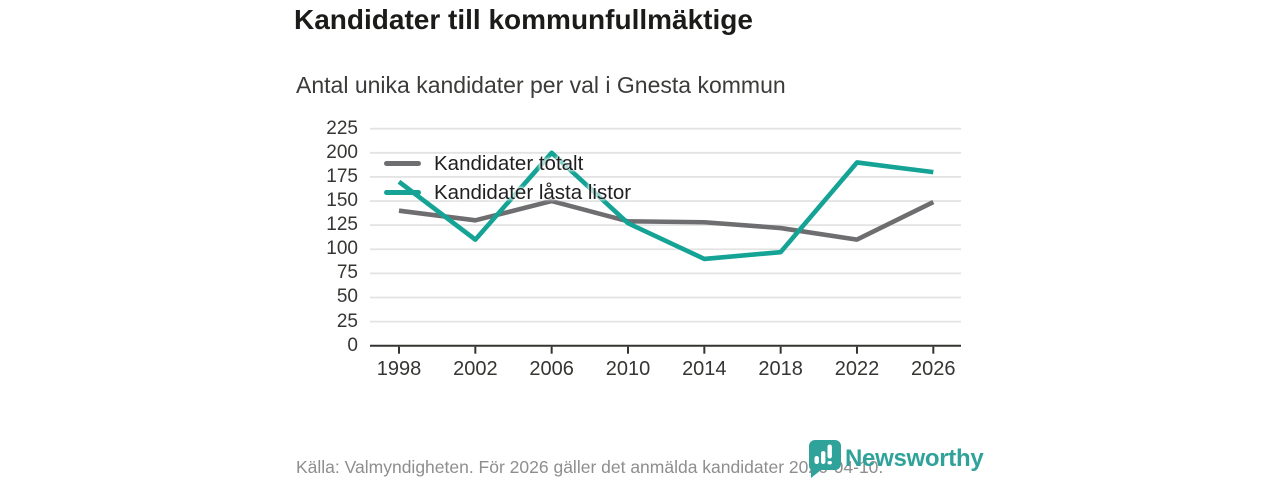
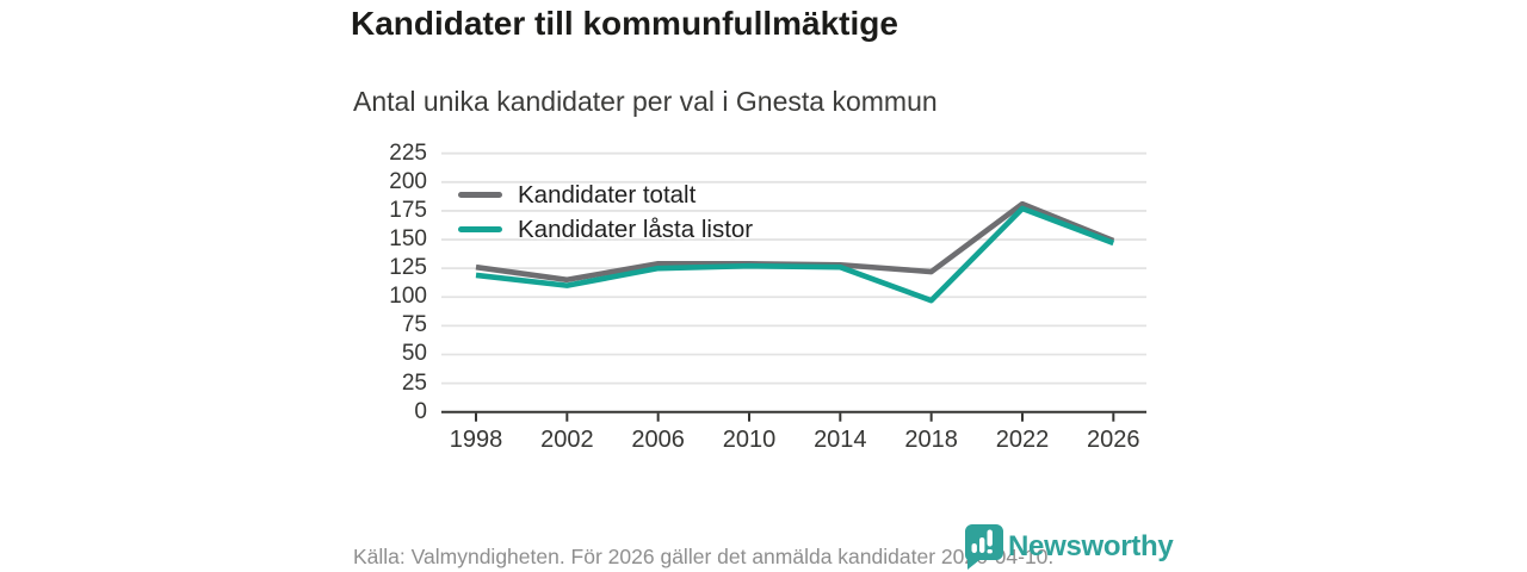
Kandidater totalt/1998: 140 -> 130
Kandidater låsta listor/1998: 170 -> 120
Kandidater totalt/2002: 130 -> 120
Kandidater totalt/2006: 150 -> 130
Kandidater låsta listor/2006: 200 -> 120
Kandidater låsta listor/2014: 90 -> 130
Kandidater totalt/2022: 110 -> 180
Kandidater låsta listor/2022: 190 -> 180
Kandidater låsta listor/2026: 180 -> 150
